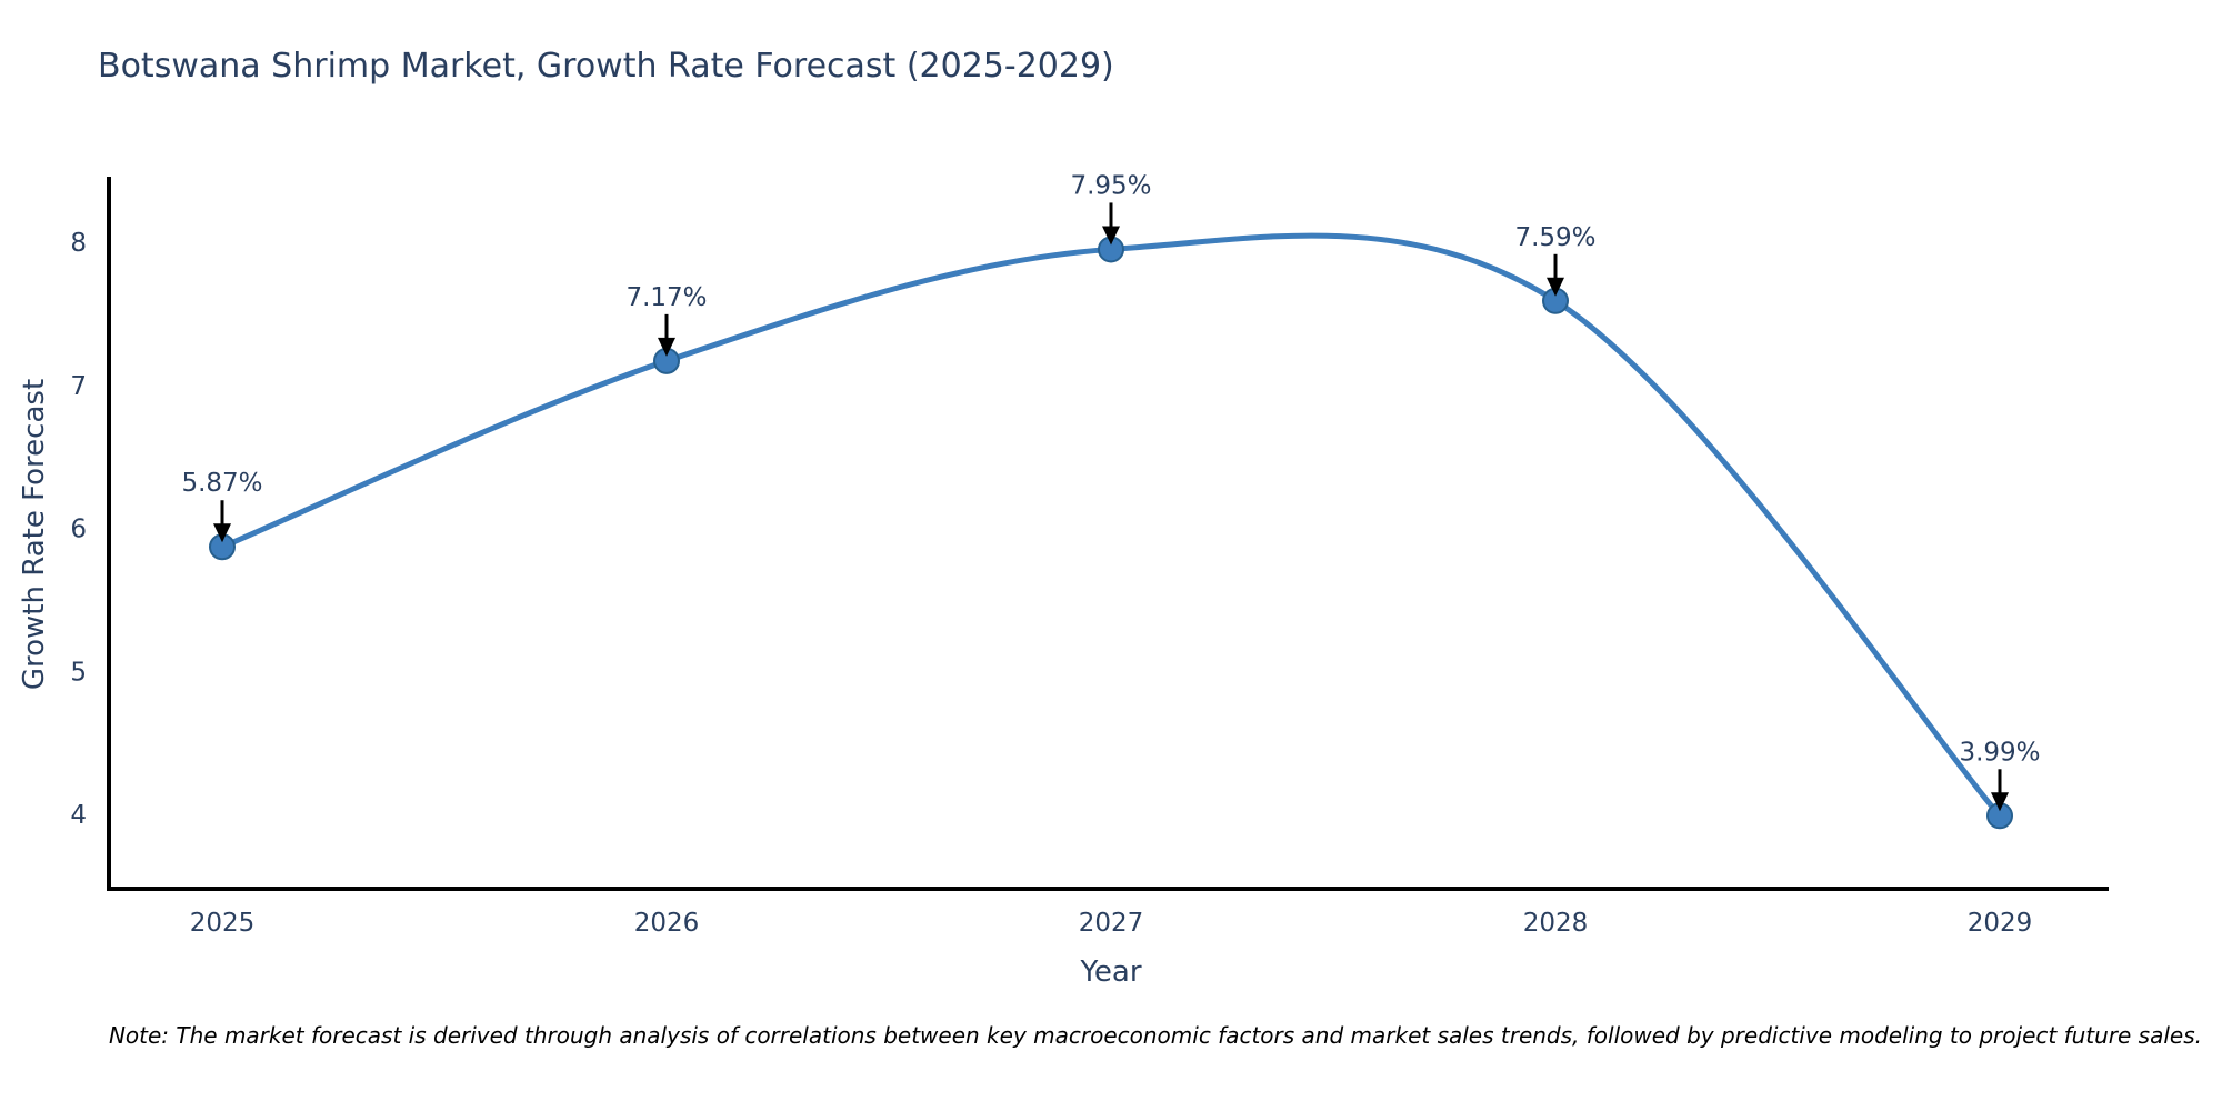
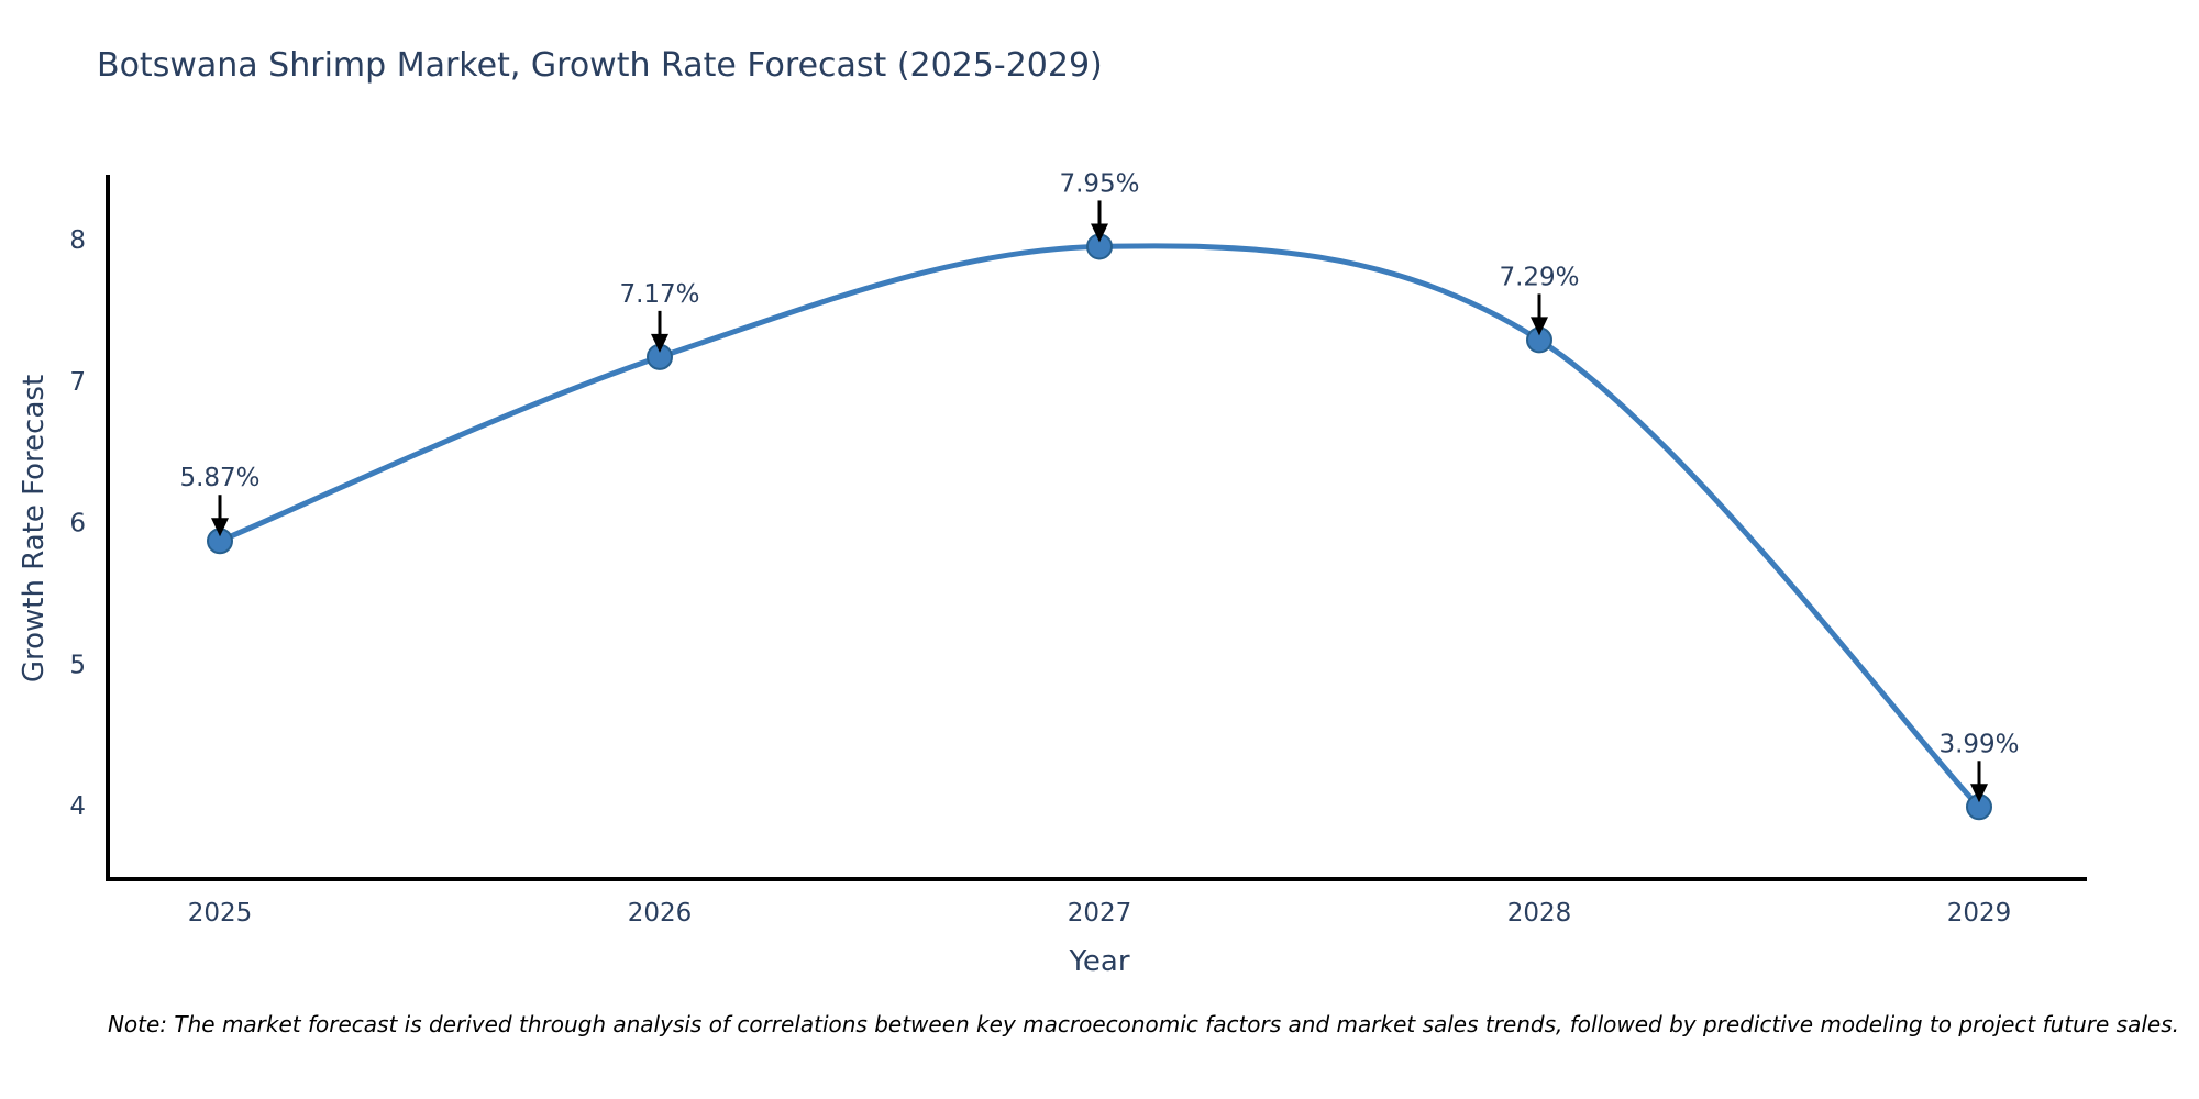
2028: 7.59% -> 7.29%
